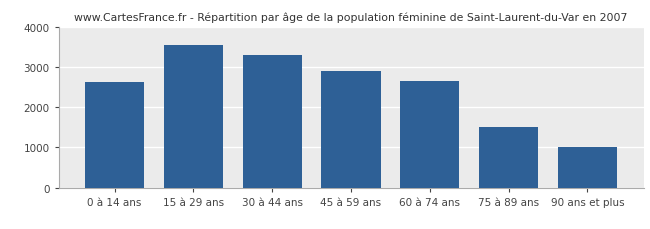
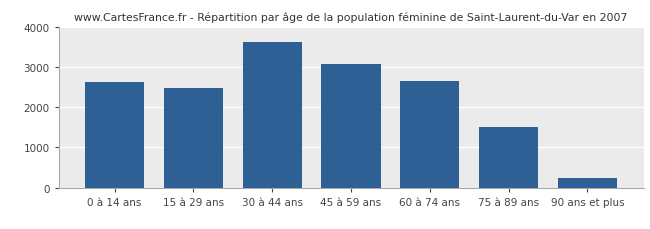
15 à 29 ans: 3550 -> 2480
30 à 44 ans: 3300 -> 3620
45 à 59 ans: 2900 -> 3080
90 ans et plus: 1000 -> 240
